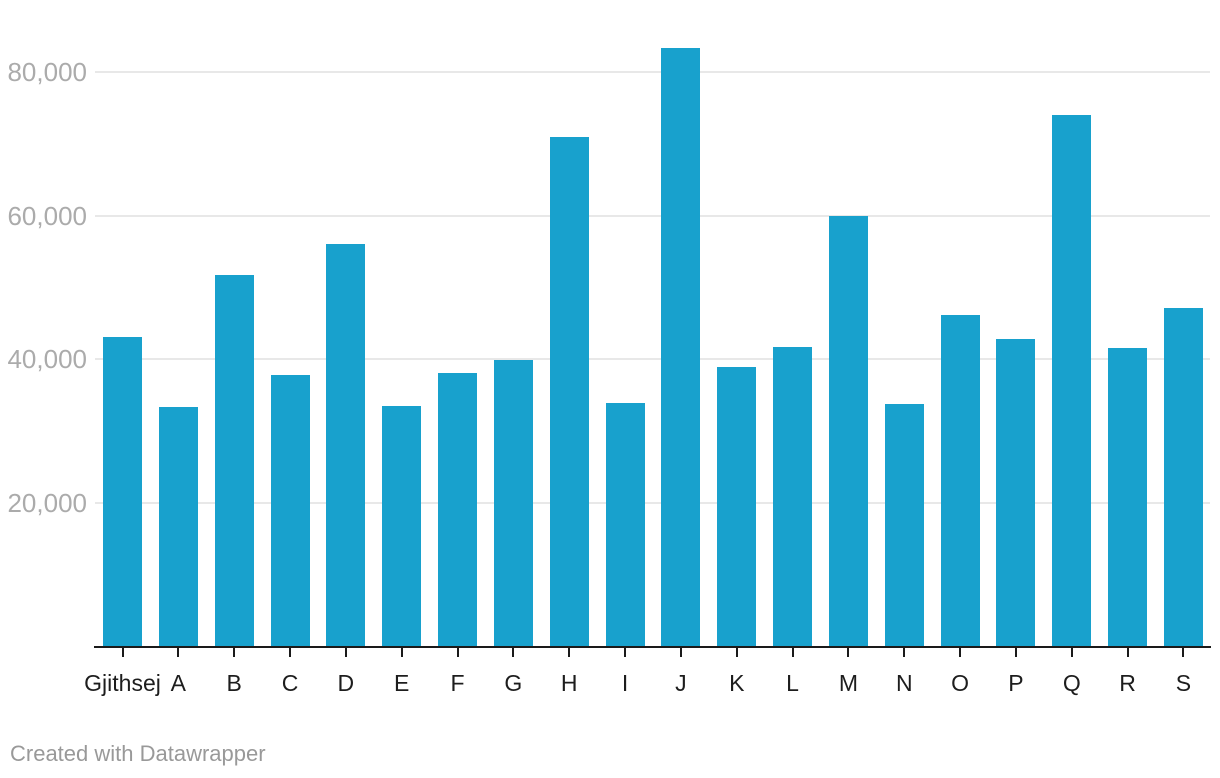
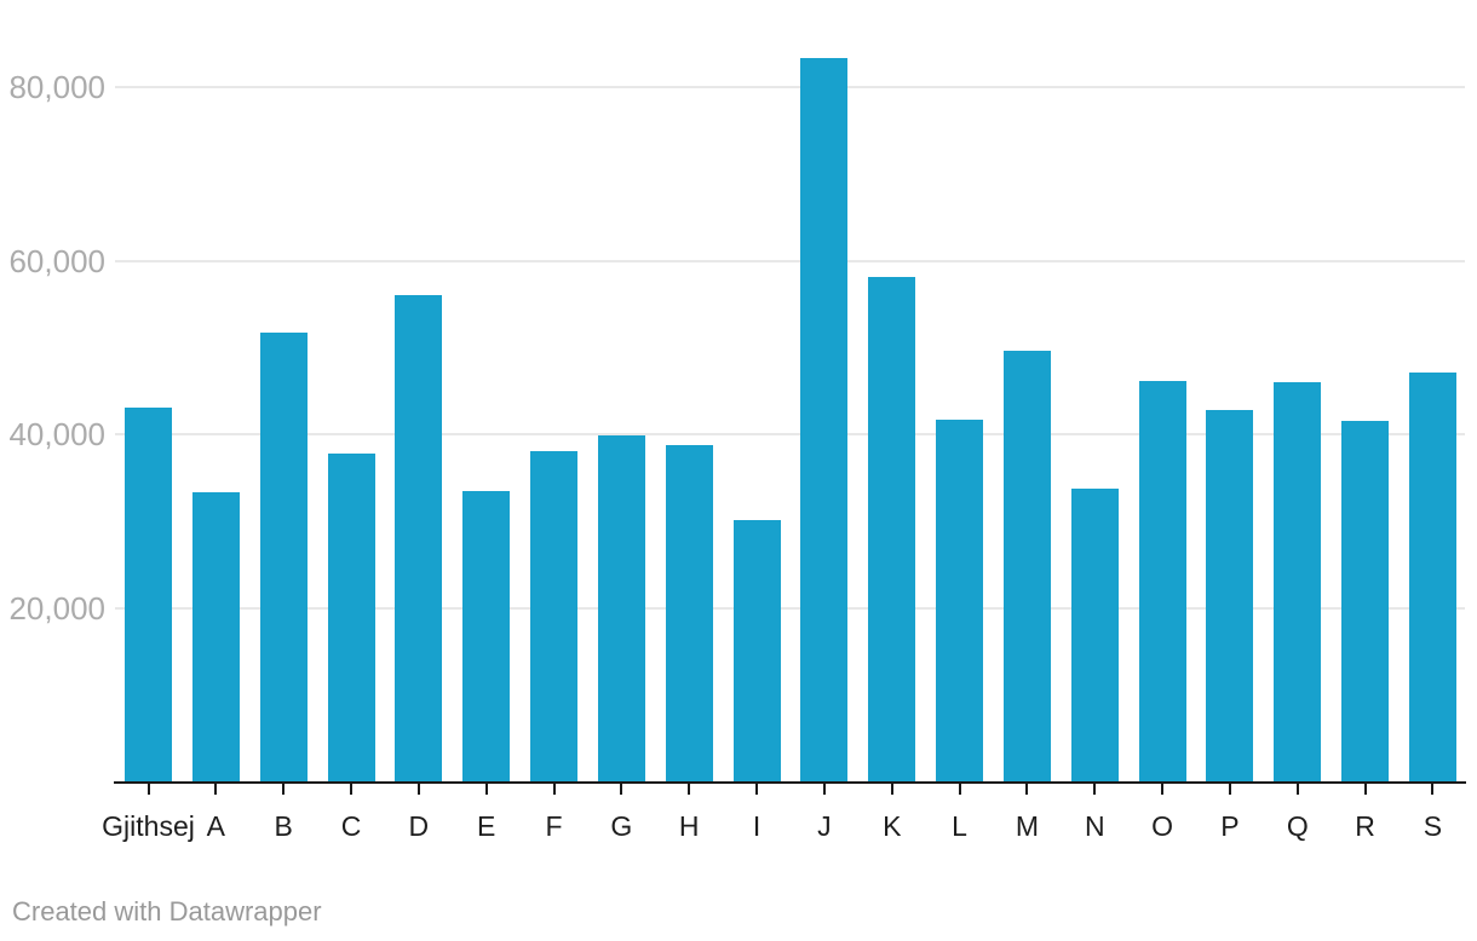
H: 71000 -> 39000
I: 34000 -> 30000
K: 39000 -> 58000
M: 60000 -> 50000
Q: 74000 -> 46000
